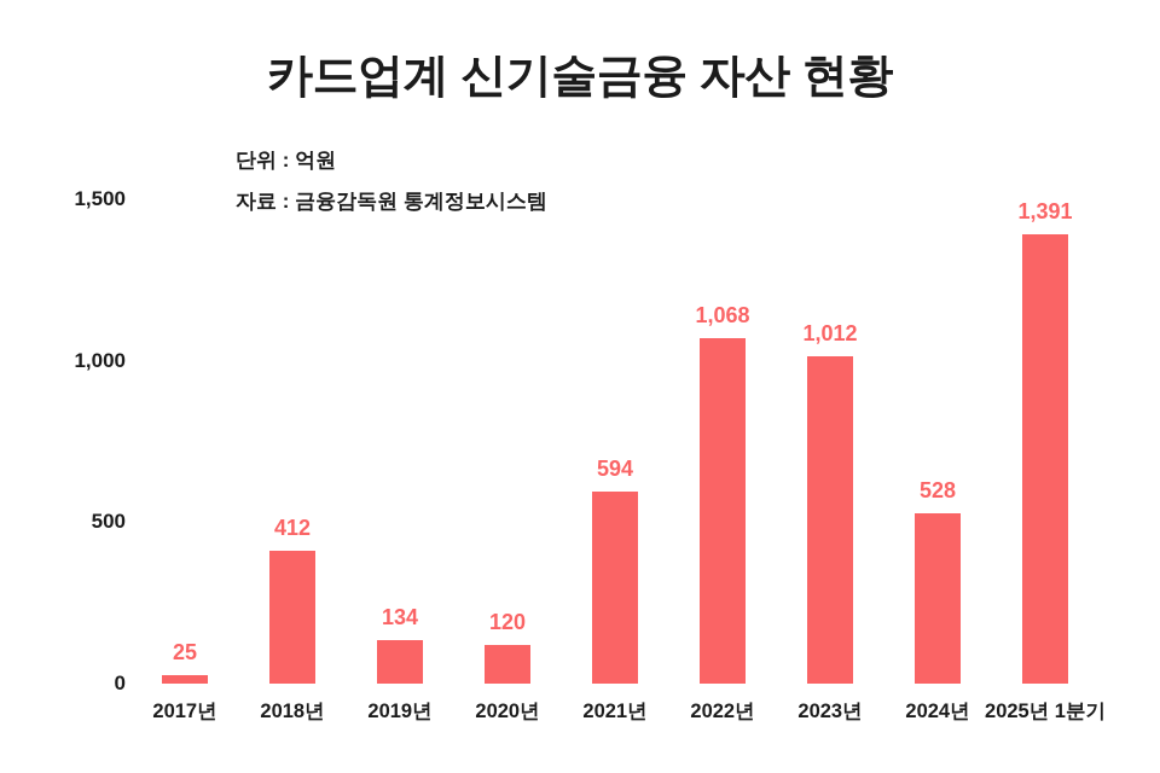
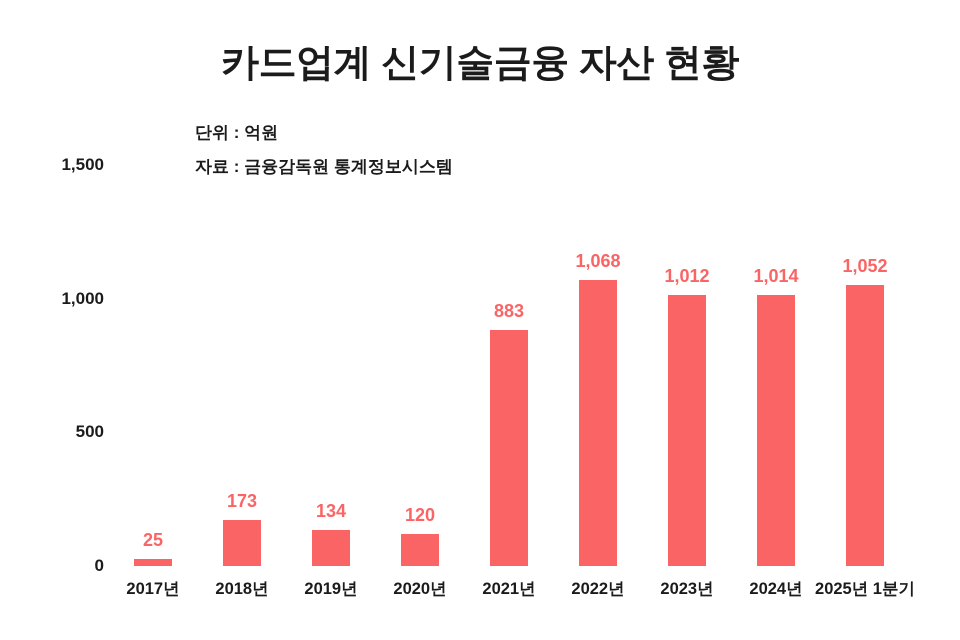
2018년: 412 -> 173
2021년: 594 -> 883
2024년: 528 -> 1,014
2025년 1분기: 1,391 -> 1,052
